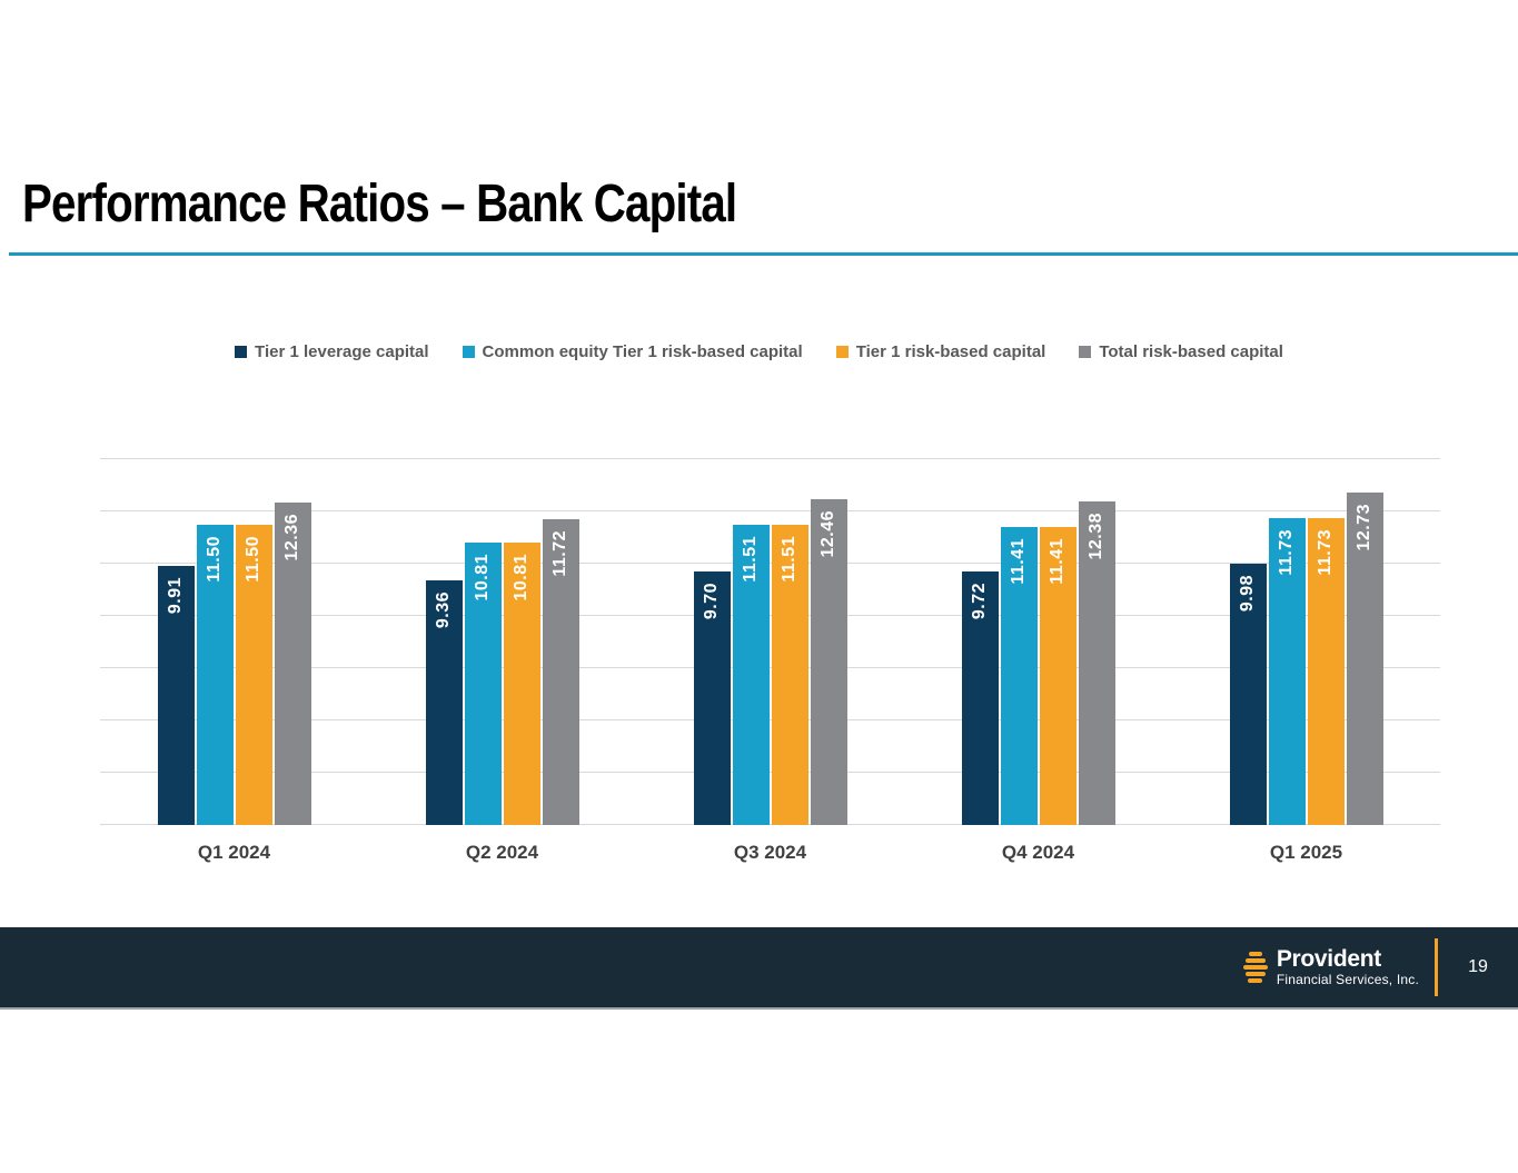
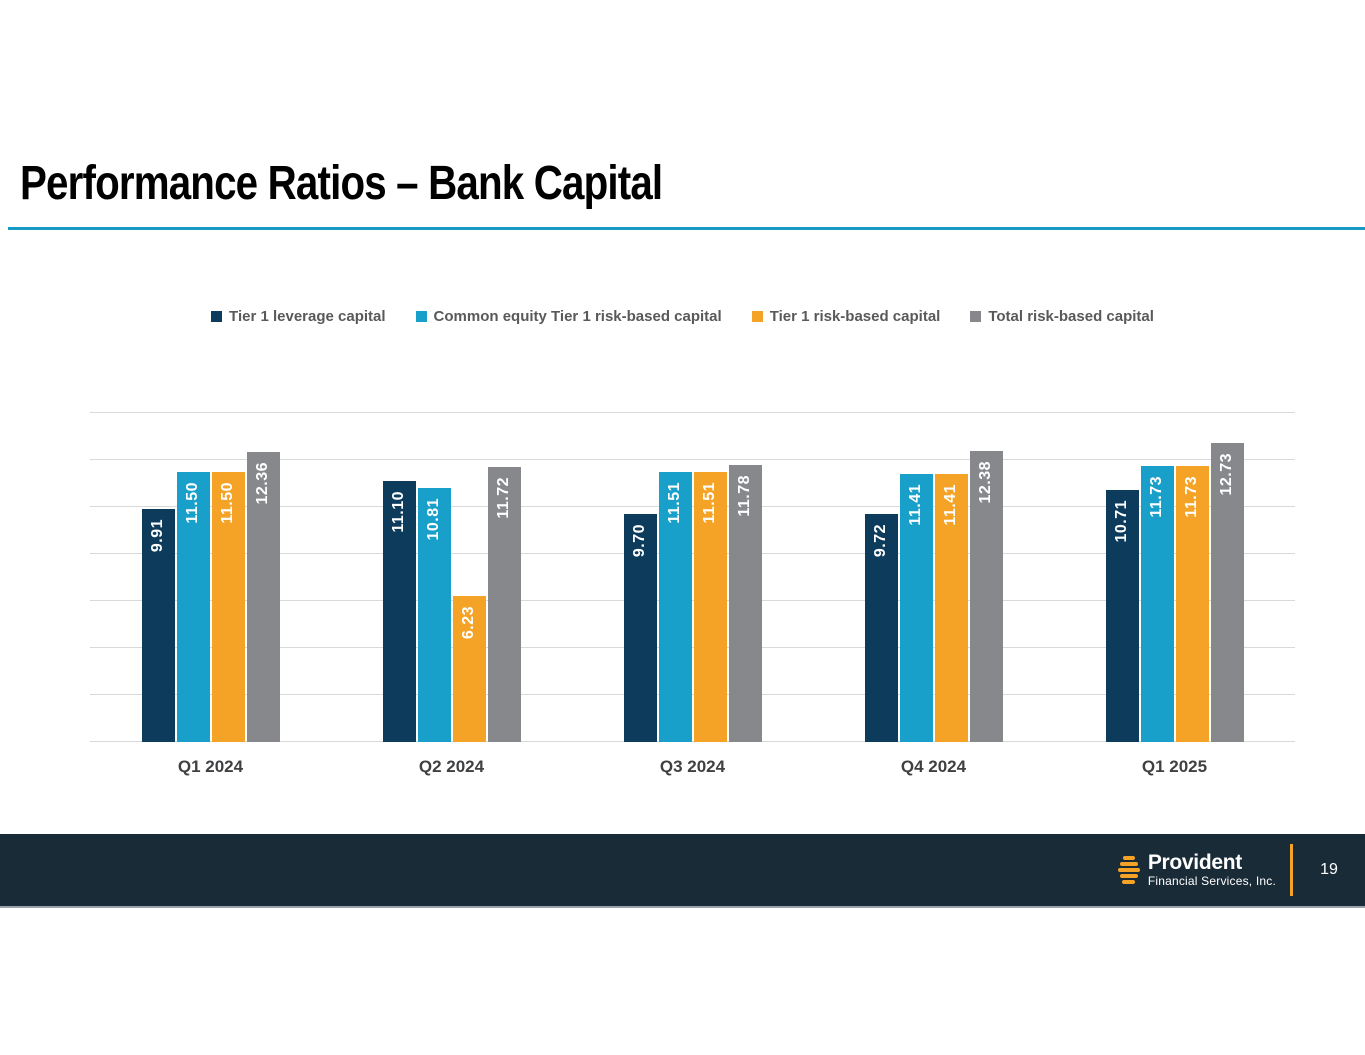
Tier 1 leverage capital/Q2 2024: 9.36 -> 11.10
Tier 1 risk-based capital/Q2 2024: 10.81 -> 6.23
Total risk-based capital/Q3 2024: 12.46 -> 11.78
Tier 1 leverage capital/Q1 2025: 9.98 -> 10.71
